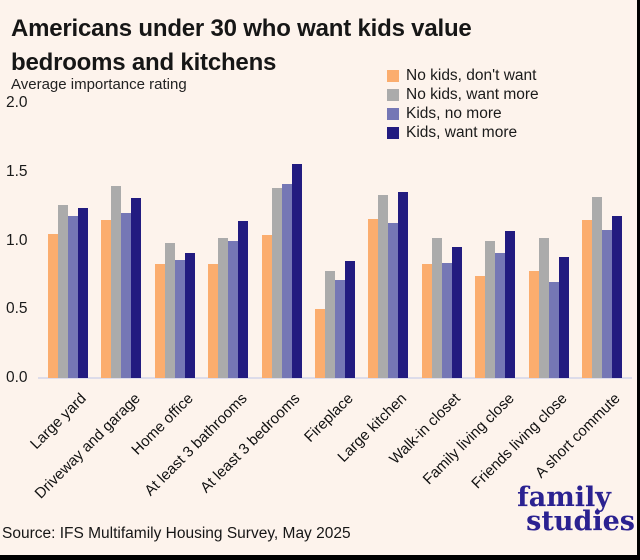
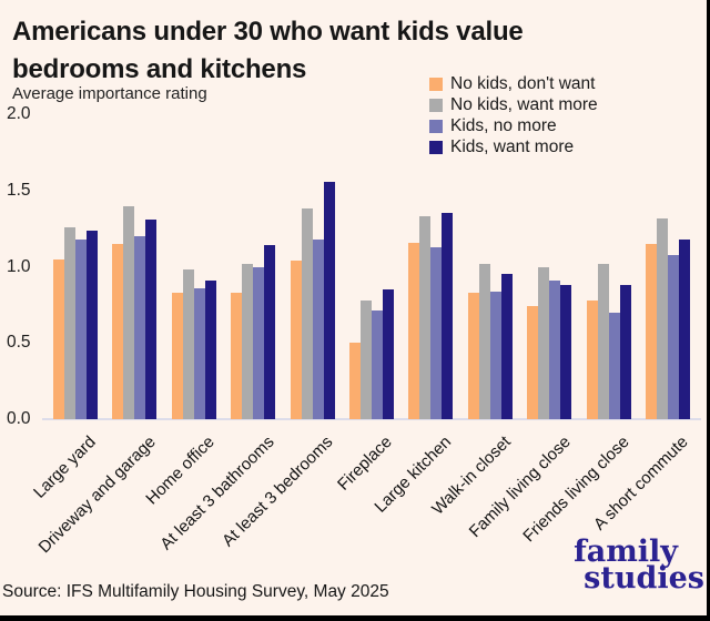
Kids, no more/At least 3 bedrooms: 1.41 -> 1.18
Kids, want more/Family living close: 1.07 -> 0.88
